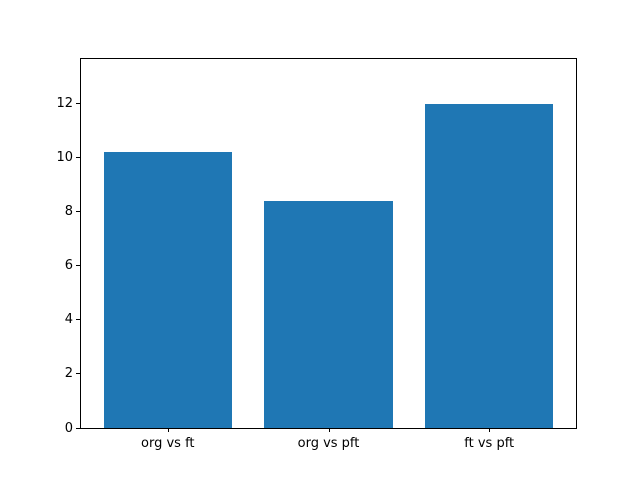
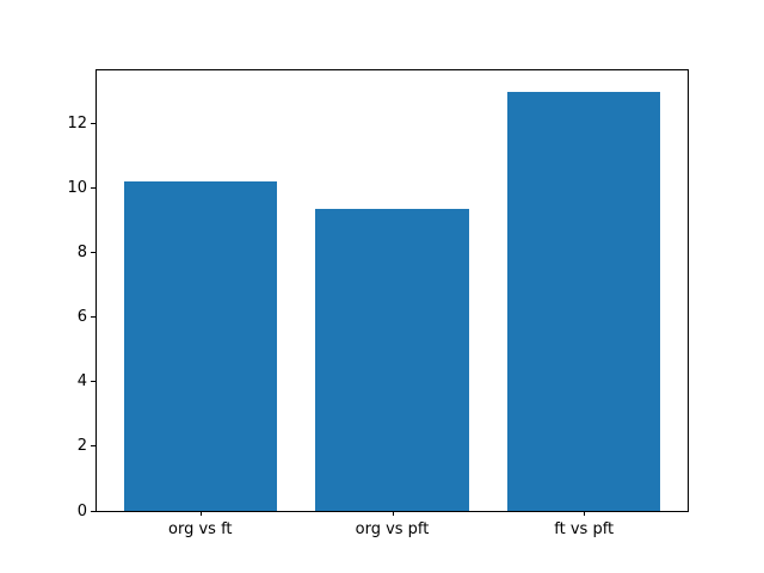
org vs pft: 8.4 -> 9.3
ft vs pft: 12.0 -> 13.0
